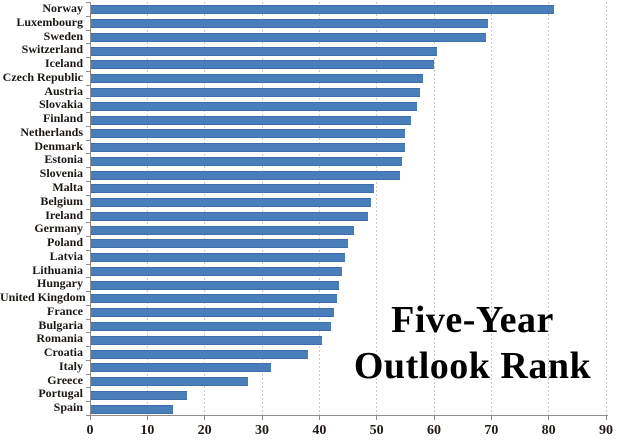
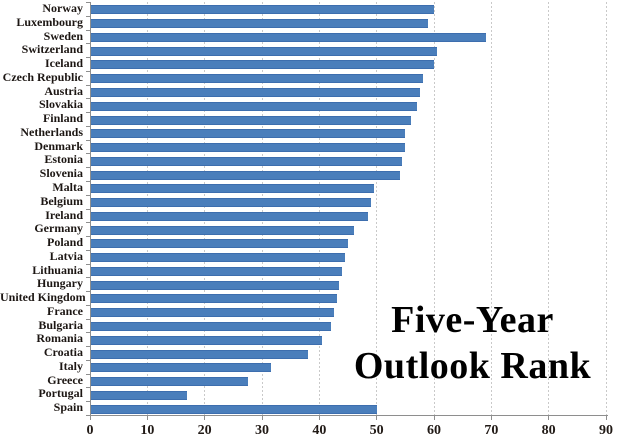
Norway: 81 -> 60
Luxembourg: 70 -> 59
Spain: 14 -> 50
